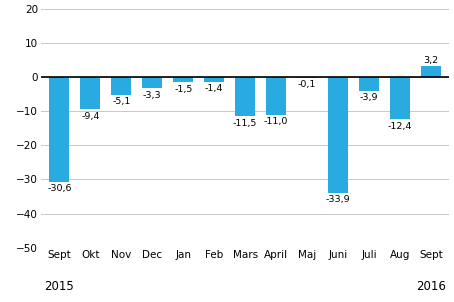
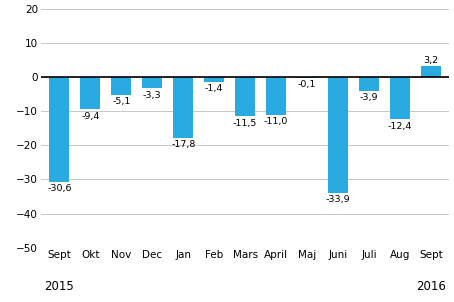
Jan: -1,5 -> -17,8
